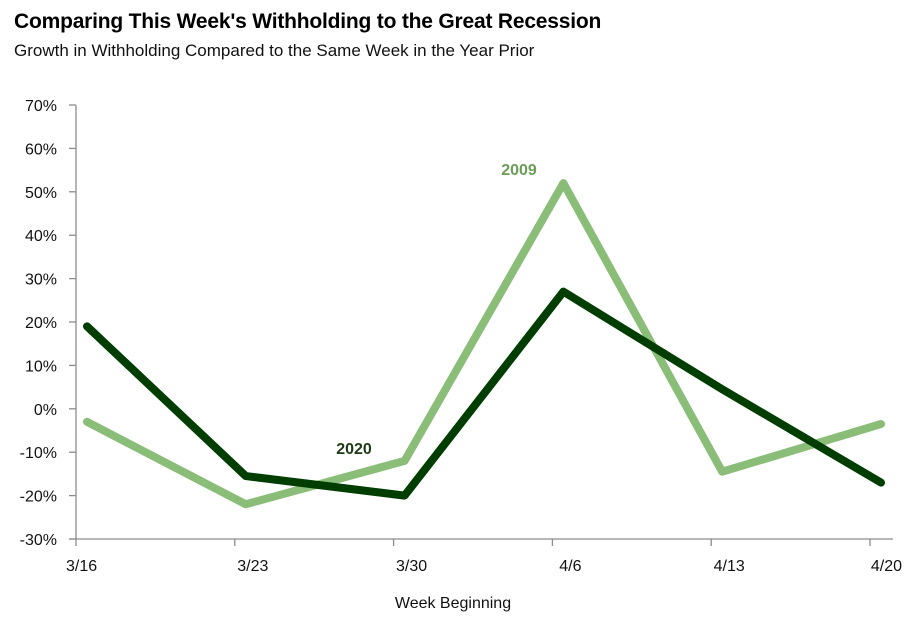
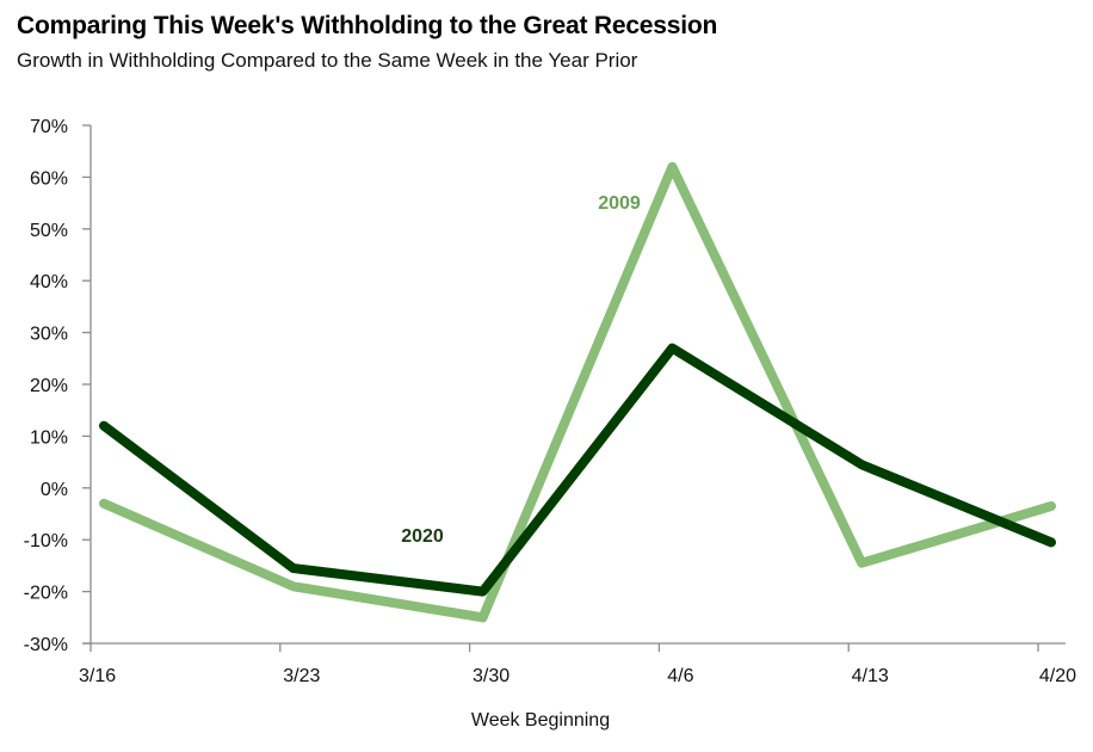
2020/3/16: 19% -> 12%
2009/3/23: -22% -> -19%
2009/3/30: -12% -> -25%
2009/4/6: 52% -> 62%
2020/4/20: -17% -> -10%
